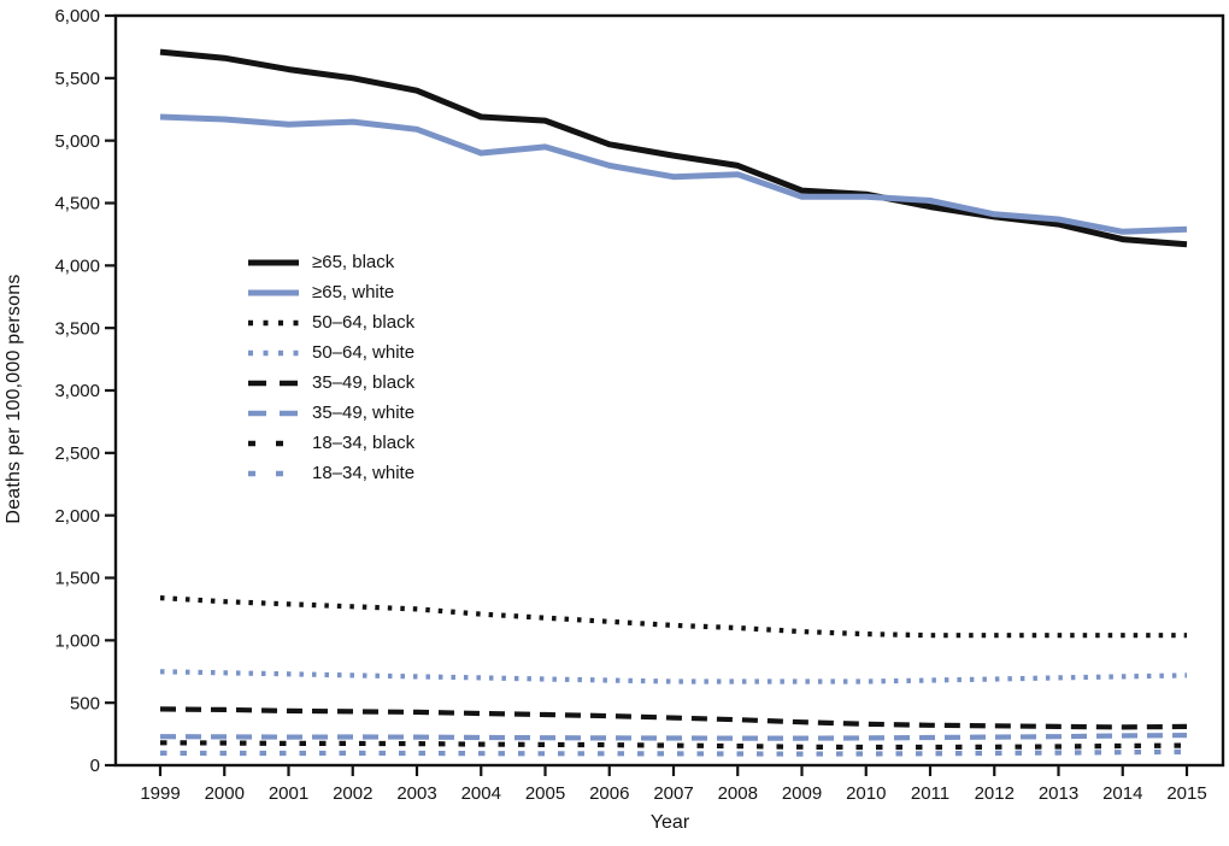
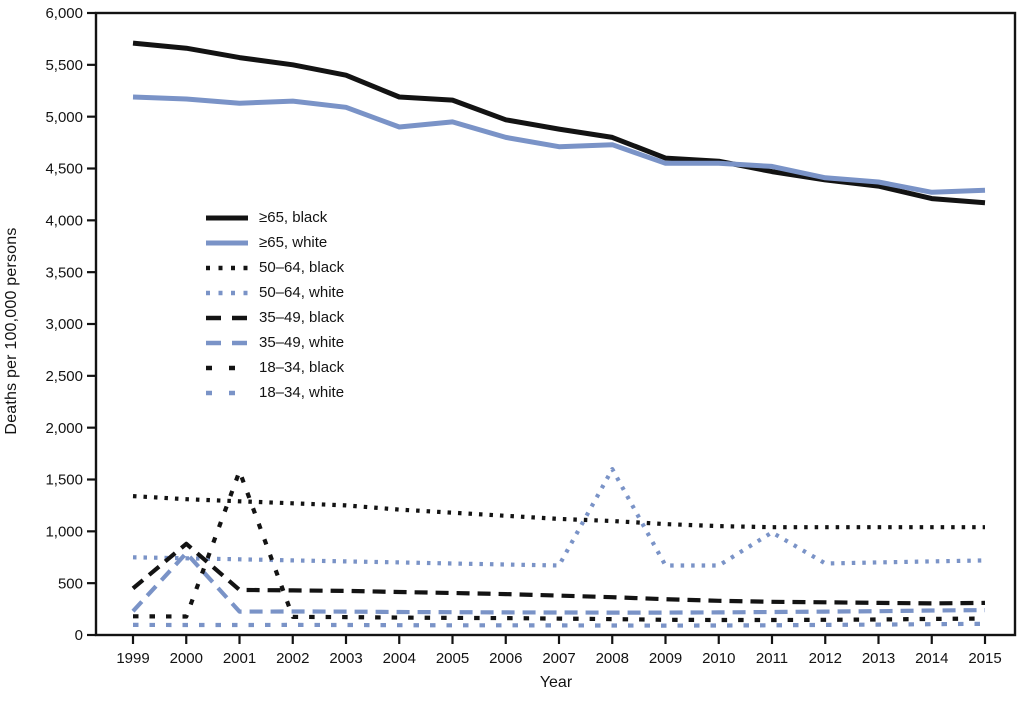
35–49, black/2000: 440 -> 880
35–49, white/2000: 230 -> 790
18–34, black/2001: 180 -> 1580
50–64, white/2008: 670 -> 1600
50–64, white/2011: 680 -> 990
